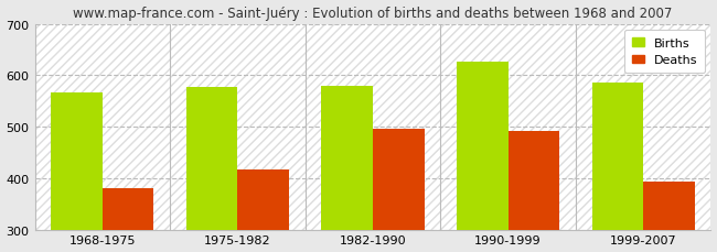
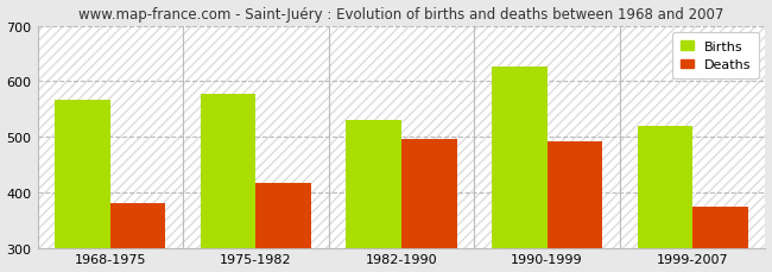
Births/1982-1990: 580 -> 530
Births/1999-2007: 585 -> 520
Deaths/1999-2007: 394 -> 375
